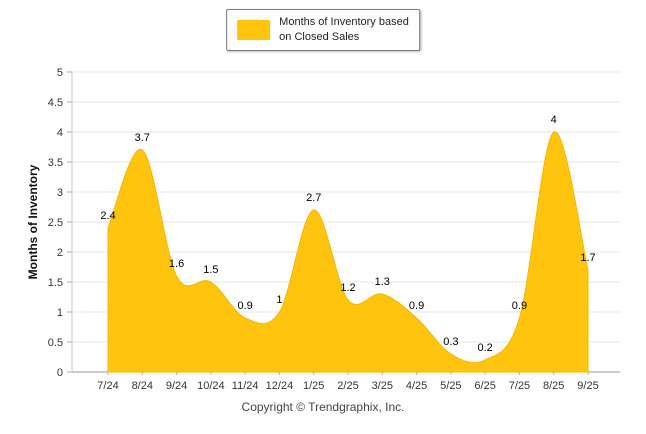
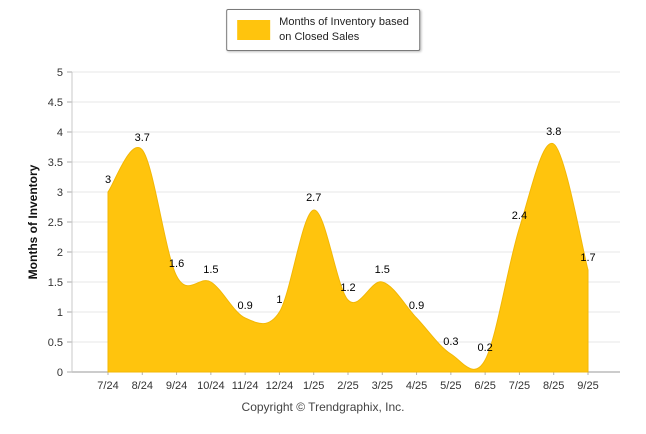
7/24: 2.4 -> 3
3/25: 1.3 -> 1.5
7/25: 0.9 -> 2.4
8/25: 4 -> 3.8
